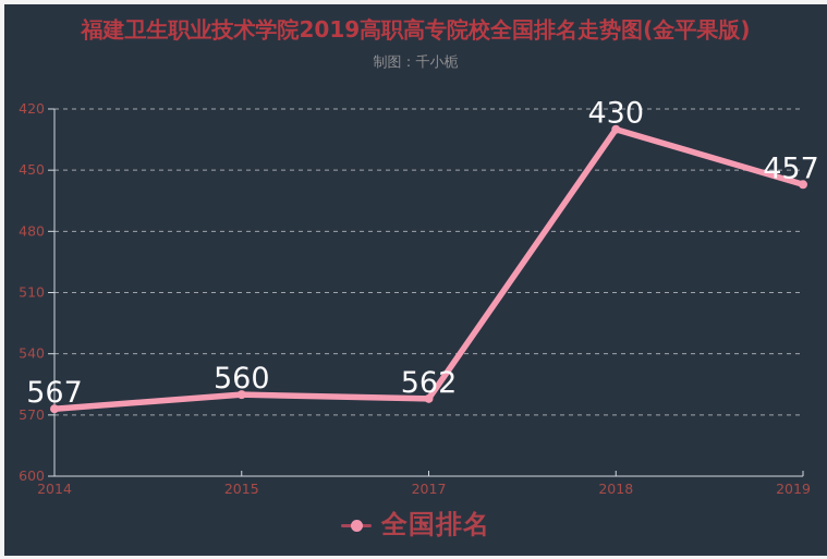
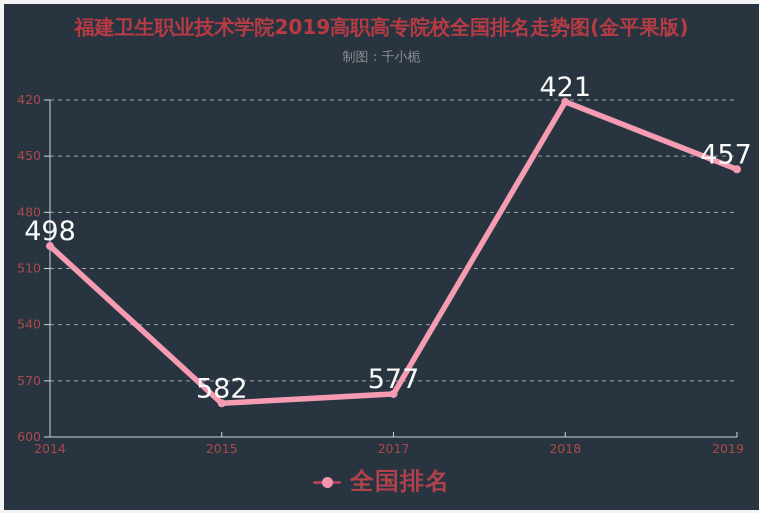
2014: 567 -> 498
2015: 560 -> 582
2017: 562 -> 577
2018: 430 -> 421
